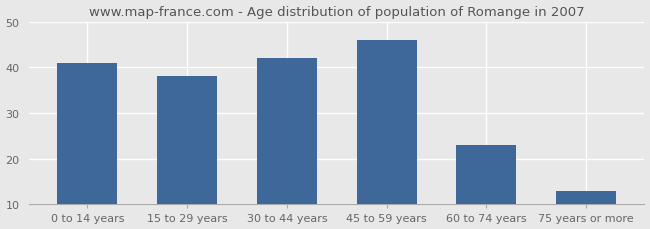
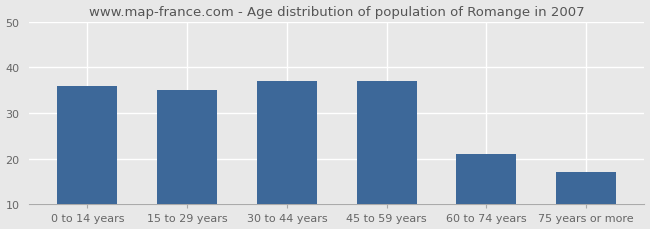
0 to 14 years: 41 -> 36
15 to 29 years: 38 -> 35
30 to 44 years: 42 -> 37
45 to 59 years: 46 -> 37
60 to 74 years: 23 -> 21
75 years or more: 13 -> 17
